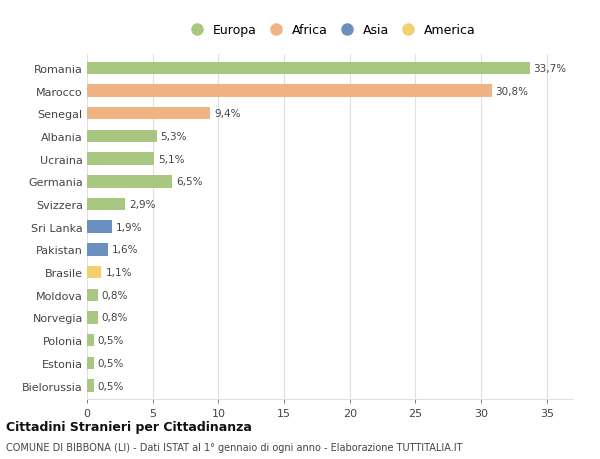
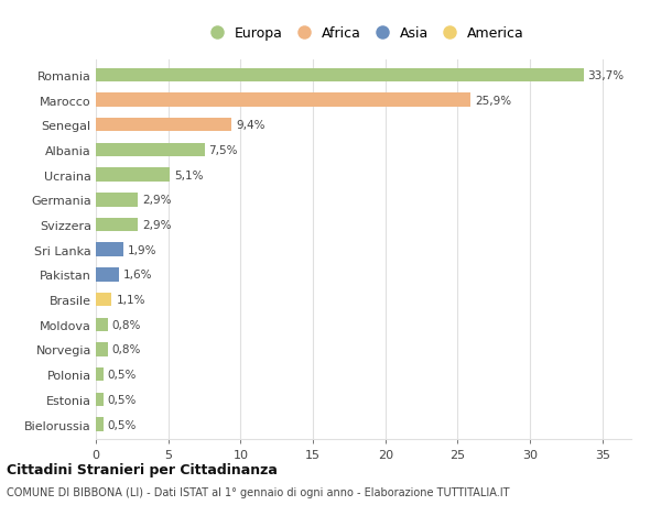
Marocco: 30,8% -> 25,9%
Albania: 5,3% -> 7,5%
Germania: 6,5% -> 2,9%
